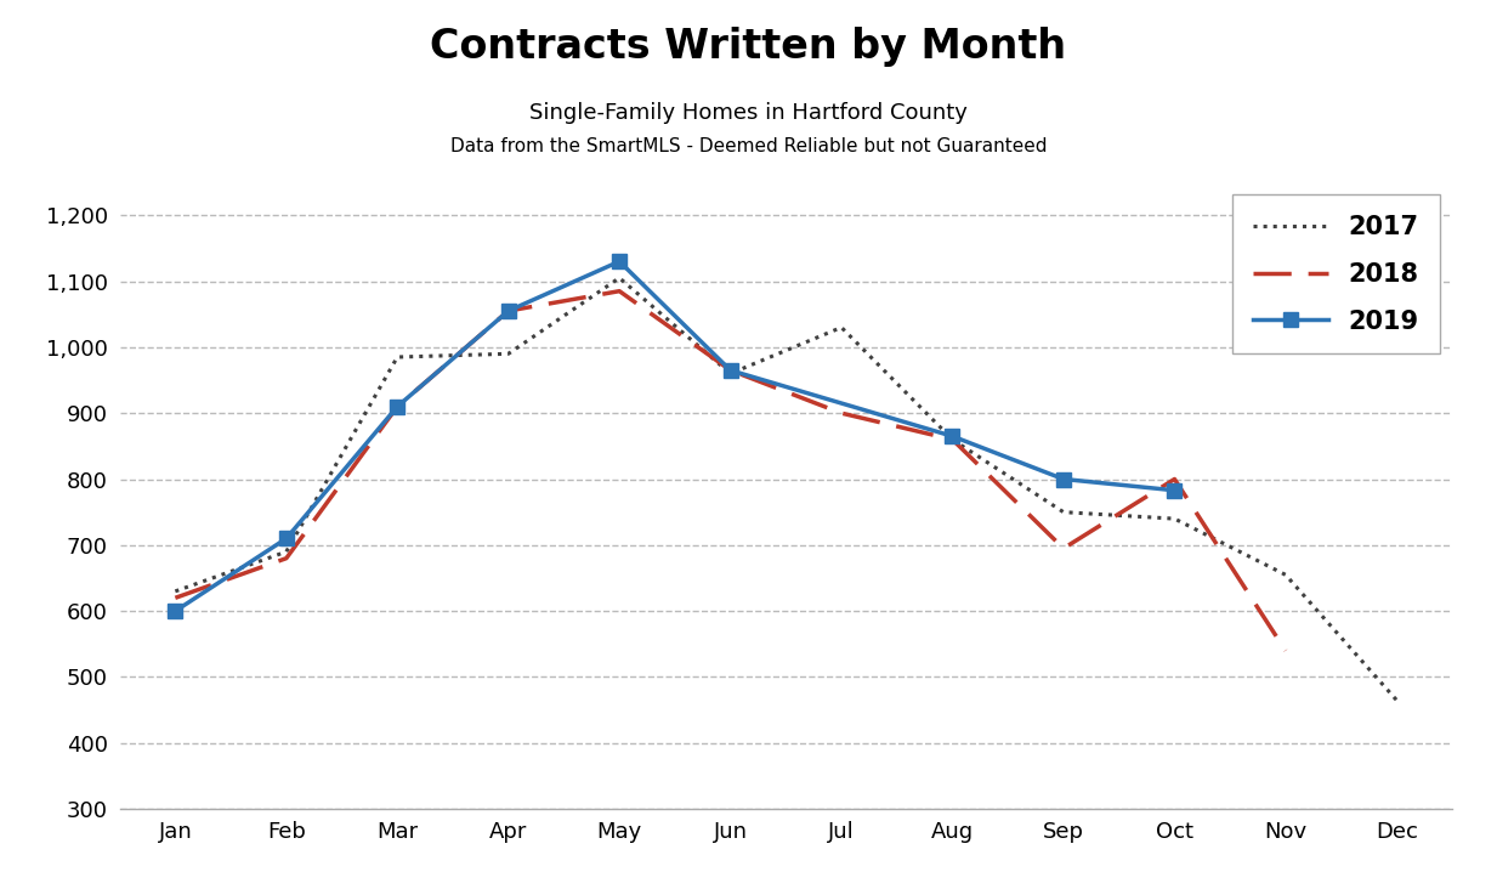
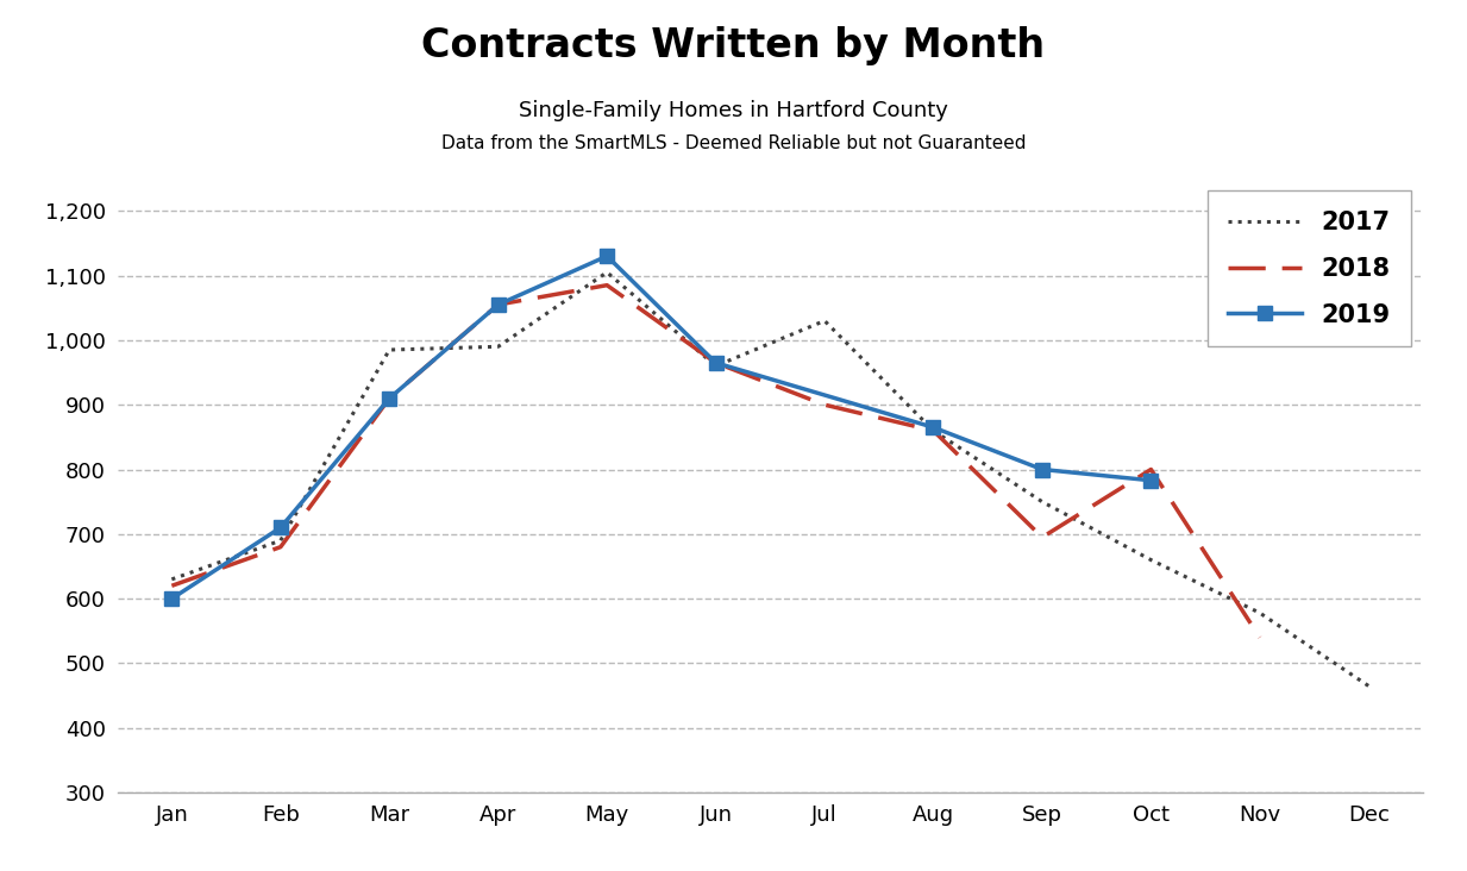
2017/Oct: 740 -> 660
2017/Nov: 655 -> 578
